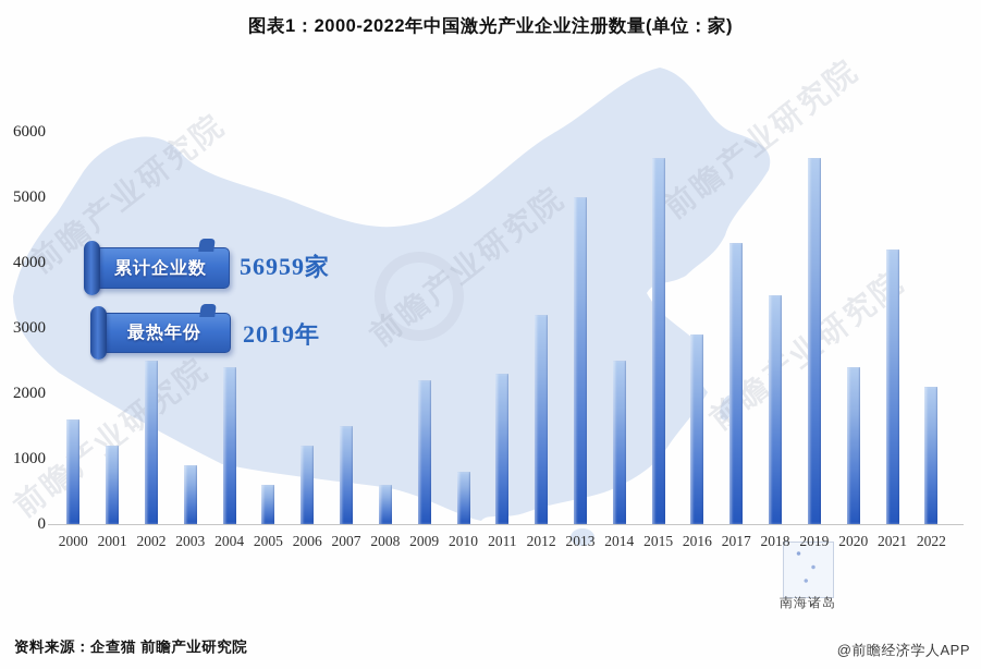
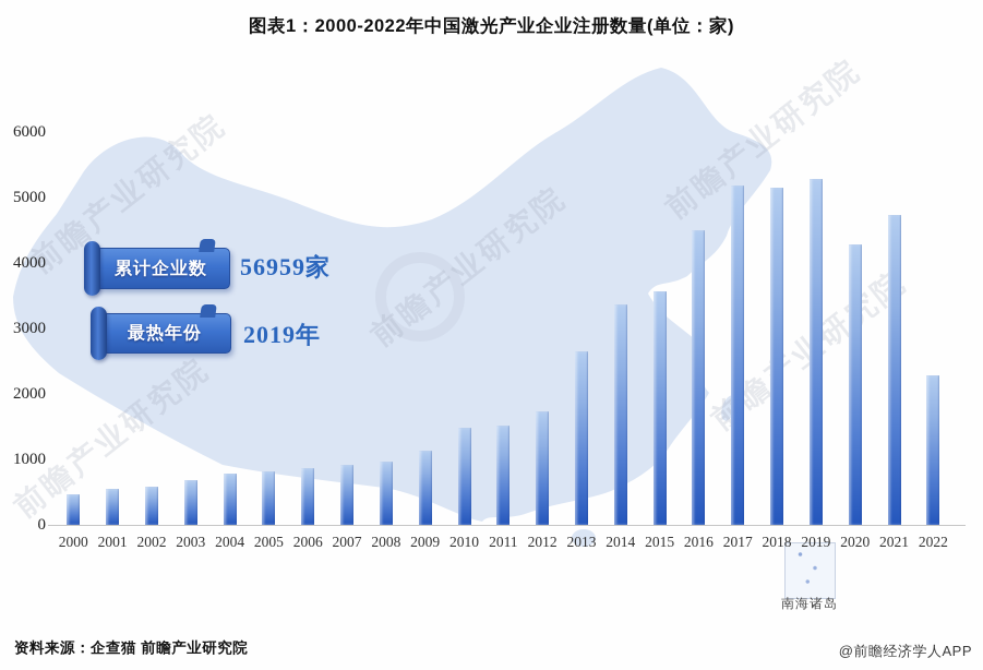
2000: 1600 -> 500
2001: 1200 -> 600
2002: 2500 -> 600
2003: 900 -> 700
2004: 2400 -> 800
2005: 600 -> 800
2006: 1200 -> 900
2007: 1500 -> 900
2008: 600 -> 1000
2009: 2200 -> 1100
2010: 800 -> 1500
2011: 2300 -> 1500
2012: 3200 -> 1700
2013: 5000 -> 2600
2014: 2500 -> 3400
2015: 5600 -> 3600
2016: 2900 -> 4500
2017: 4300 -> 5200
2018: 3500 -> 5200
2019: 5600 -> 5300
2020: 2400 -> 4300
2021: 4200 -> 4700
2022: 2100 -> 2300
